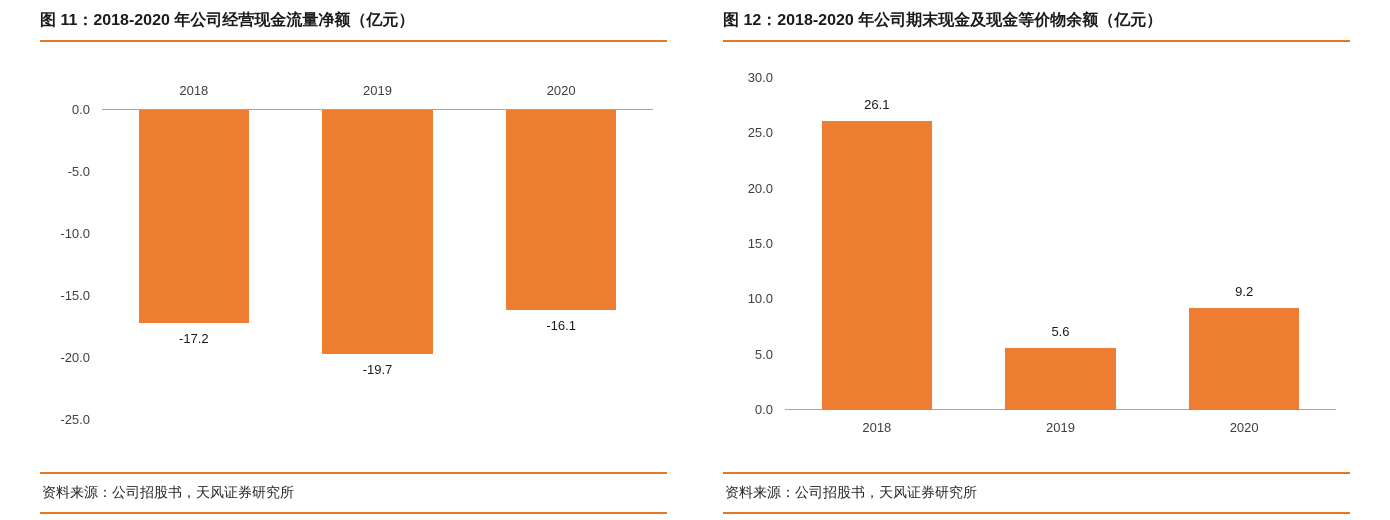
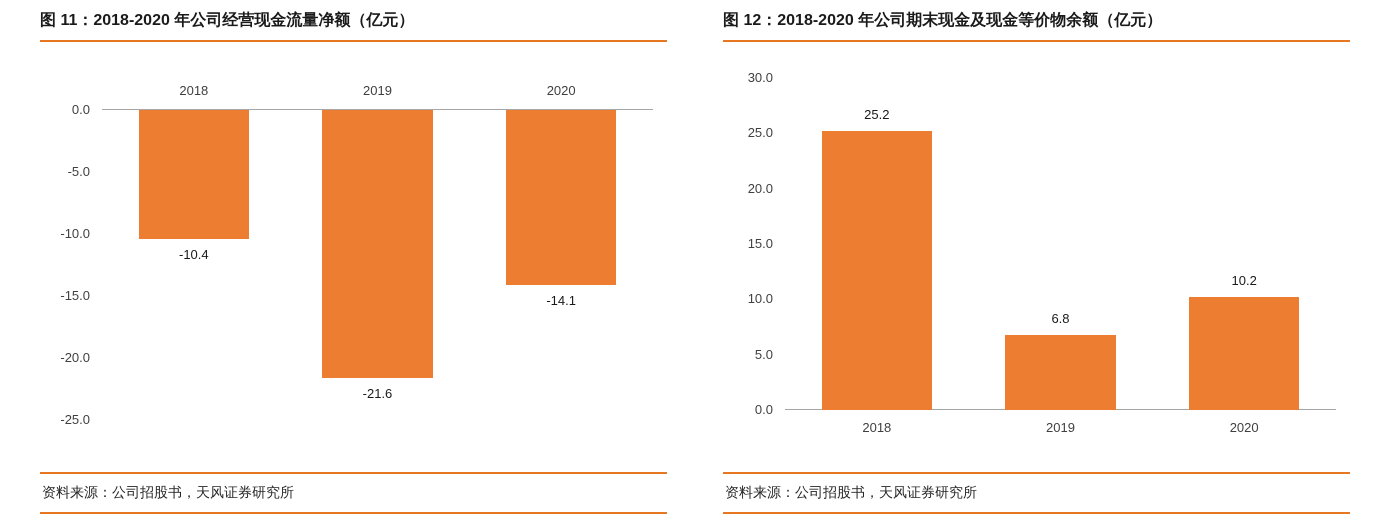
图 11：2018-2020 年公司经营现金流量净额（亿元）/2018: -17.2 -> -10.4
图 11：2018-2020 年公司经营现金流量净额（亿元）/2019: -19.7 -> -21.6
图 11：2018-2020 年公司经营现金流量净额（亿元）/2020: -16.1 -> -14.1
图 12：2018-2020 年公司期末现金及现金等价物余额（亿元）/2018: 26.1 -> 25.2
图 12：2018-2020 年公司期末现金及现金等价物余额（亿元）/2019: 5.6 -> 6.8
图 12：2018-2020 年公司期末现金及现金等价物余额（亿元）/2020: 9.2 -> 10.2
